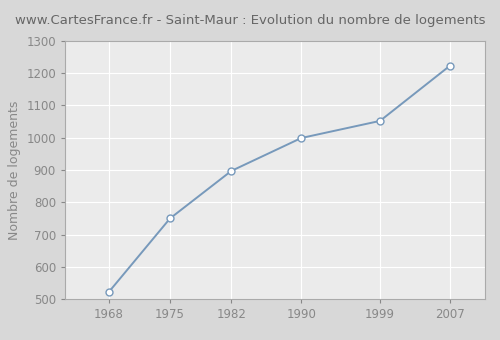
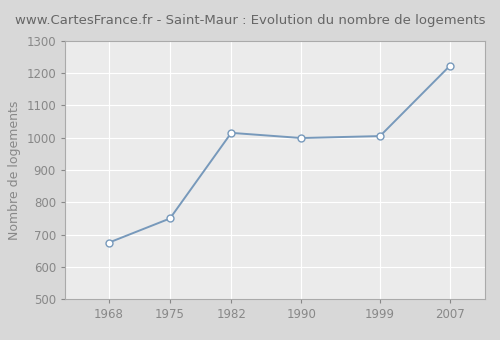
1968: 522 -> 675
1982: 897 -> 1015
1999: 1052 -> 1005
